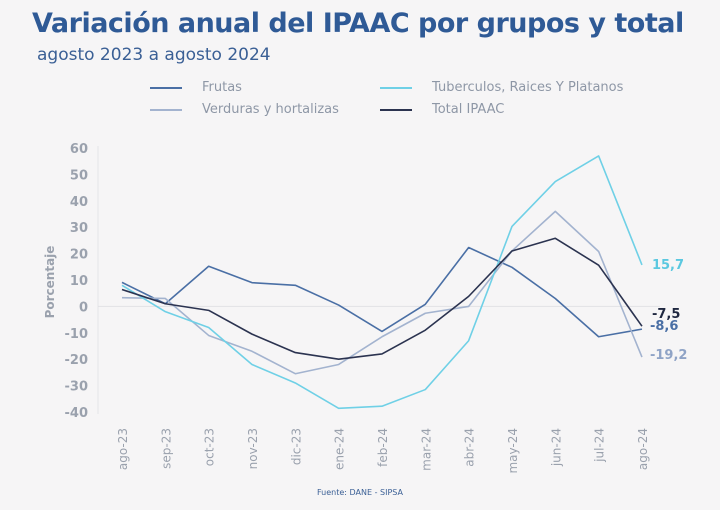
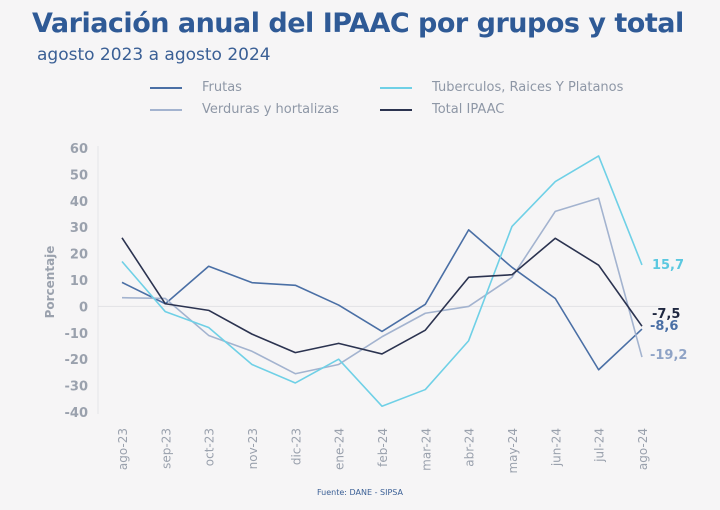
Tuberculos, Raices Y Platanos/ago-23: 8 -> 17
Total IPAAC/ago-23: 6 -> 26
Tuberculos, Raices Y Platanos/ene-24: -39 -> -20
Total IPAAC/ene-24: -20 -> -14
Frutas/abr-24: 22 -> 29
Total IPAAC/abr-24: 4 -> 11
Verduras y hortalizas/may-24: 21 -> 11
Total IPAAC/may-24: 21 -> 12
Frutas/jul-24: -12 -> -24
Verduras y hortalizas/jul-24: 21 -> 41
